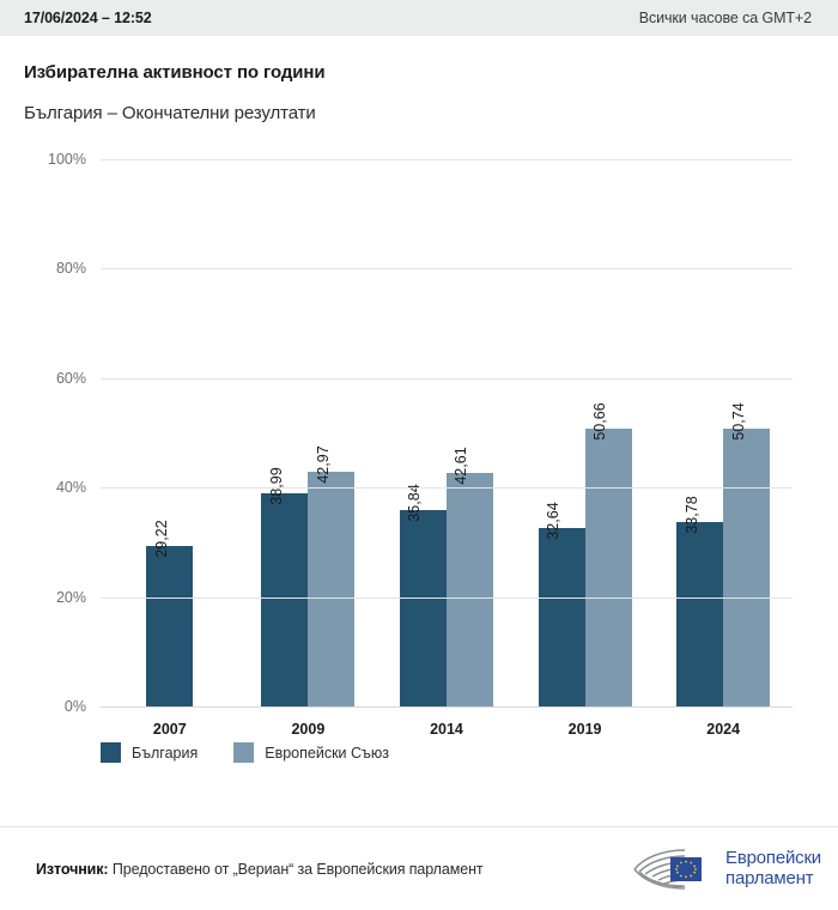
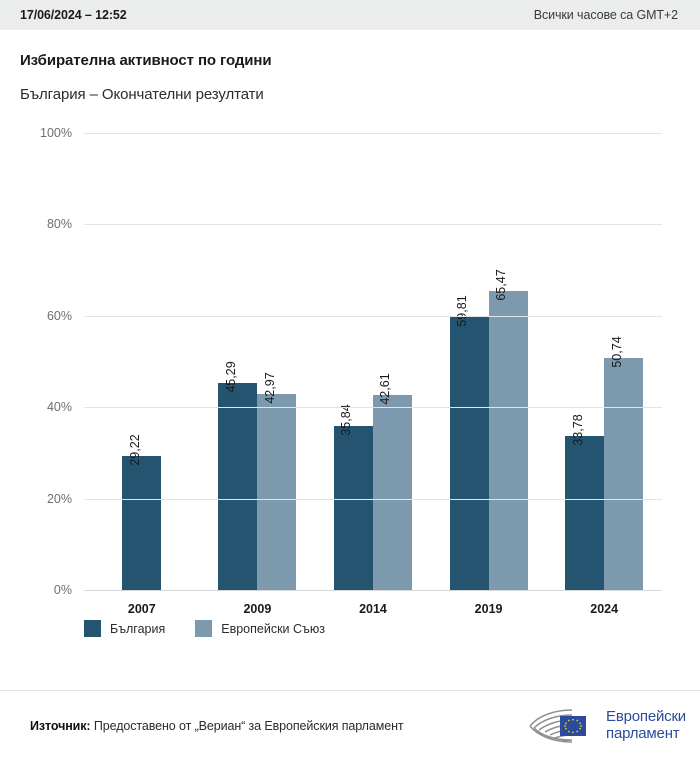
България/2009: 38,99 -> 45,29
България/2019: 32,64 -> 59,81
Европейски Съюз/2019: 50,66 -> 65,47
